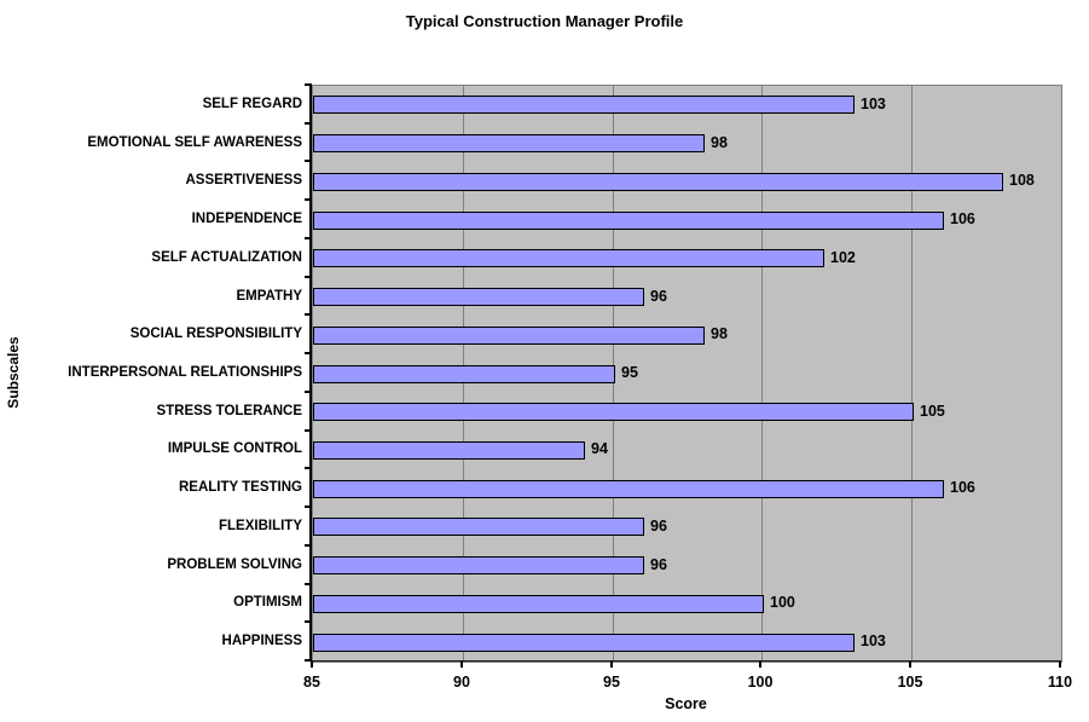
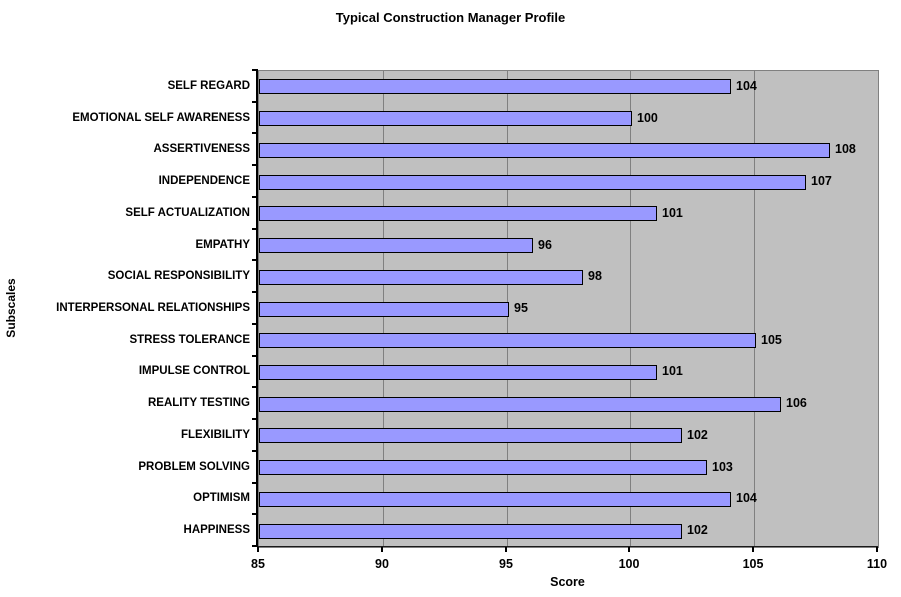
SELF REGARD: 103 -> 104
EMOTIONAL SELF AWARENESS: 98 -> 100
INDEPENDENCE: 106 -> 107
SELF ACTUALIZATION: 102 -> 101
IMPULSE CONTROL: 94 -> 101
FLEXIBILITY: 96 -> 102
PROBLEM SOLVING: 96 -> 103
OPTIMISM: 100 -> 104
HAPPINESS: 103 -> 102
